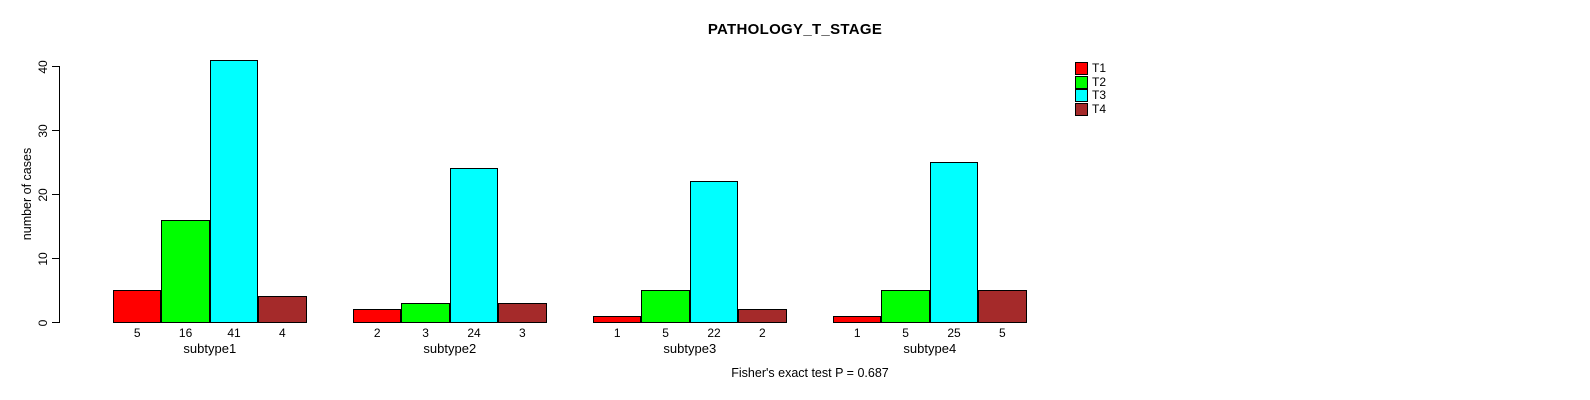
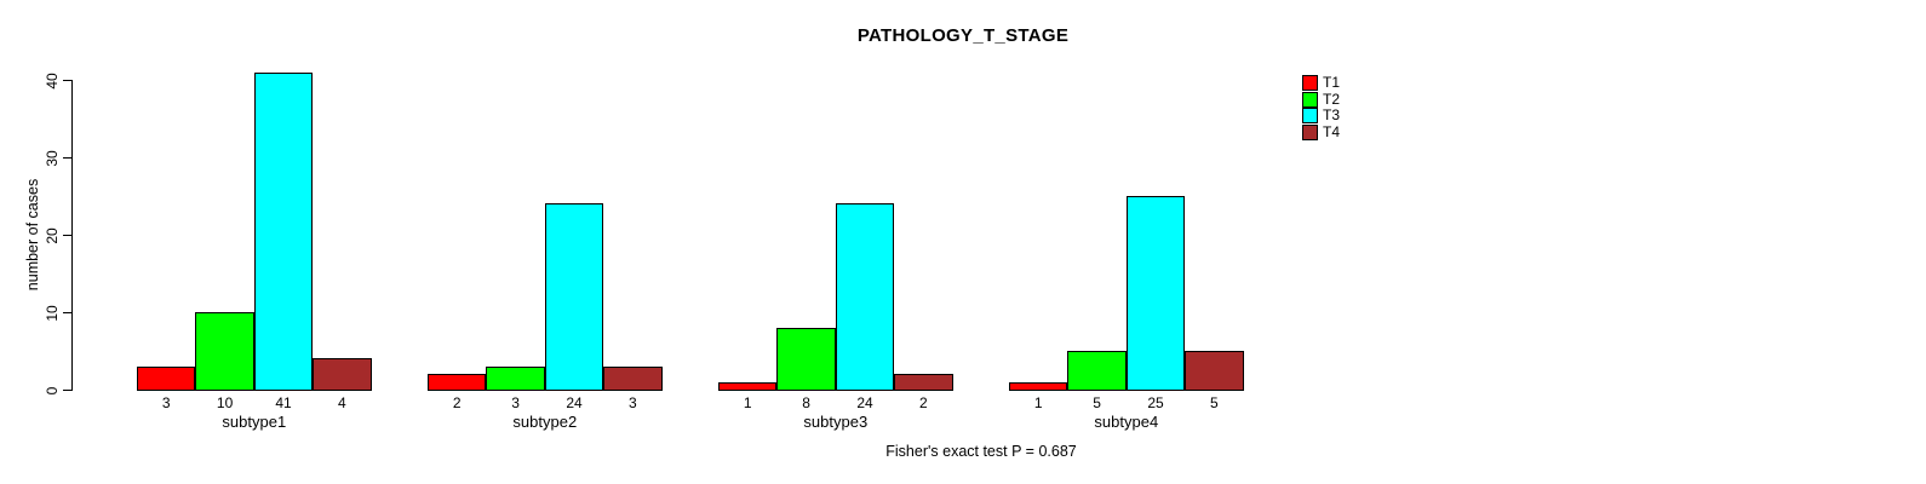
T1/subtype1: 5 -> 3
T2/subtype1: 16 -> 10
T2/subtype3: 5 -> 8
T3/subtype3: 22 -> 24
